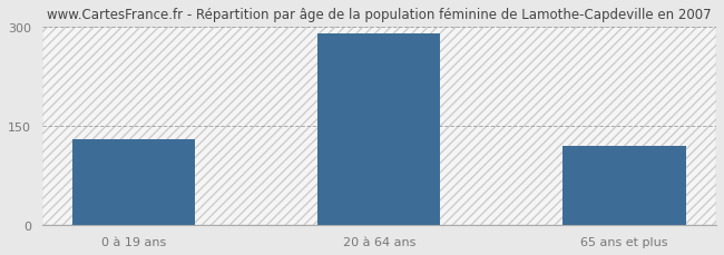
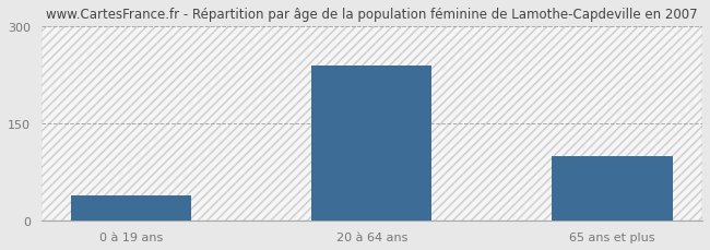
0 à 19 ans: 130 -> 40
20 à 64 ans: 290 -> 240
65 ans et plus: 120 -> 100
